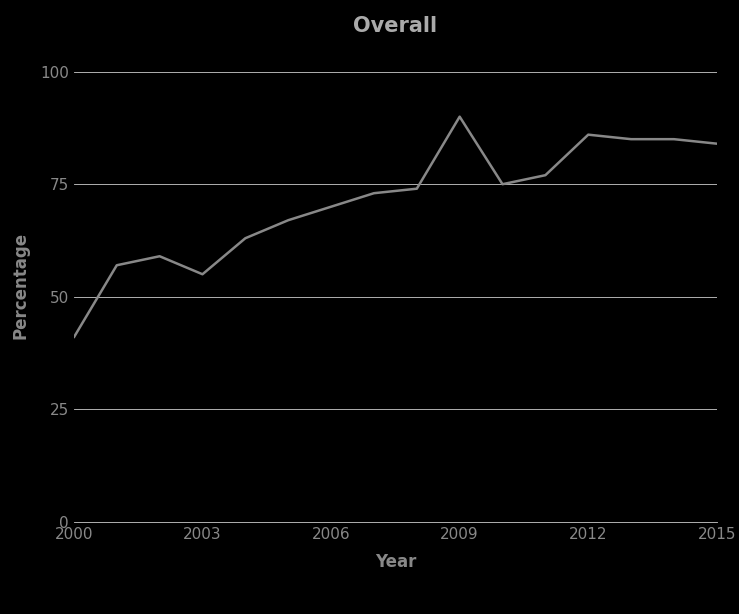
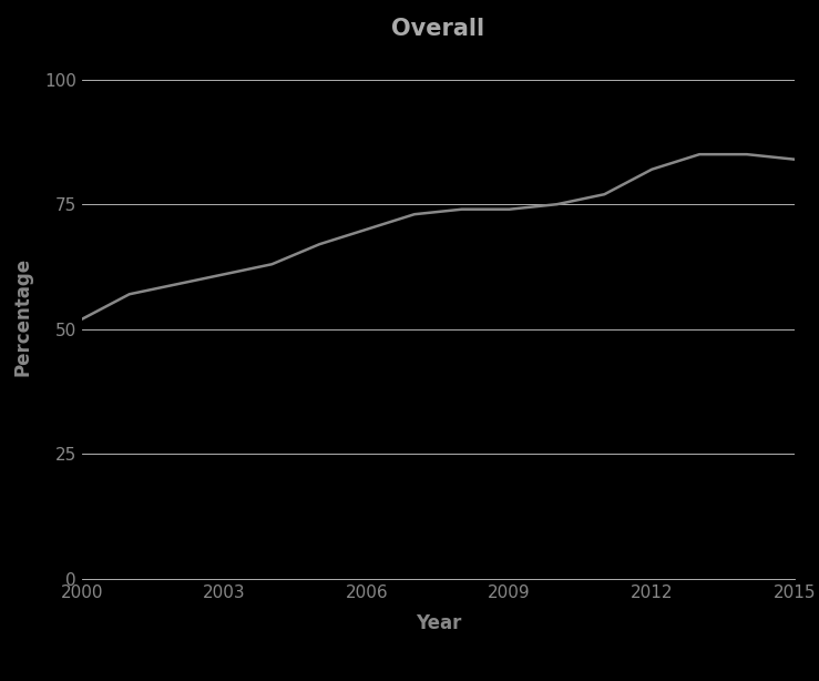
2000: 41 -> 52
2003: 55 -> 61
2009: 90 -> 74
2012: 86 -> 82
